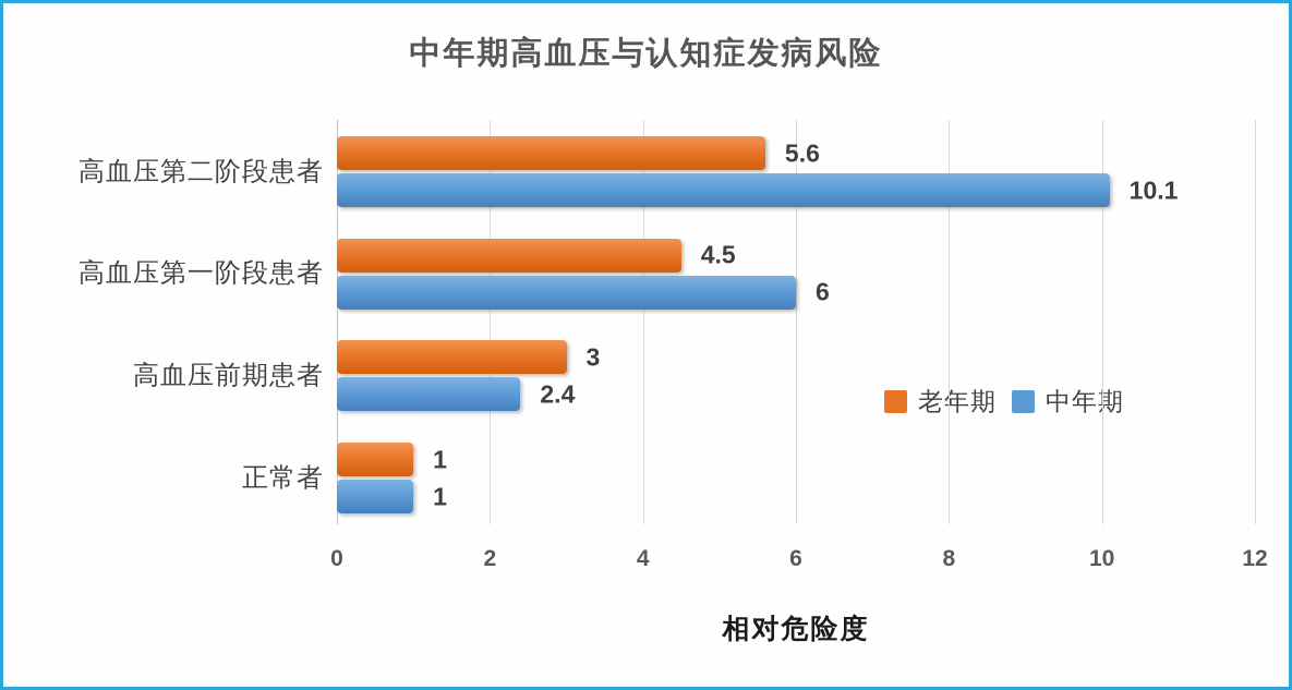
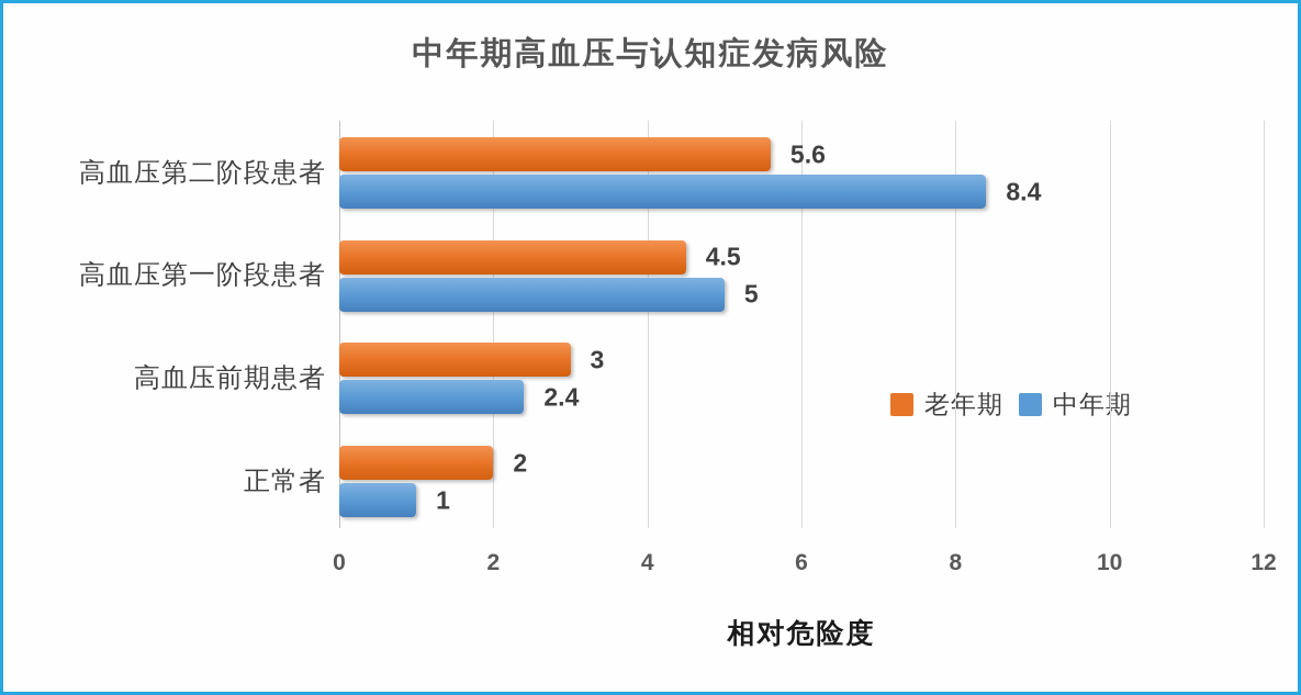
中年期/高血压第二阶段患者: 10.1 -> 8.4
中年期/高血压第一阶段患者: 6 -> 5
老年期/正常者: 1 -> 2
